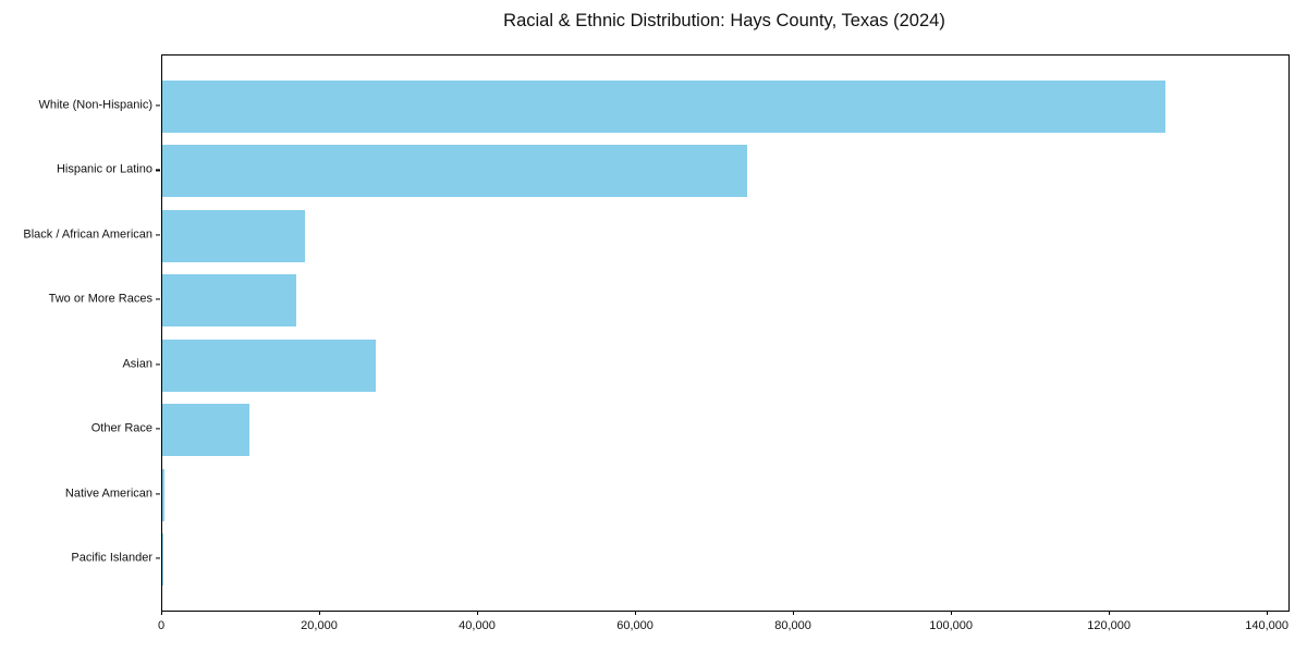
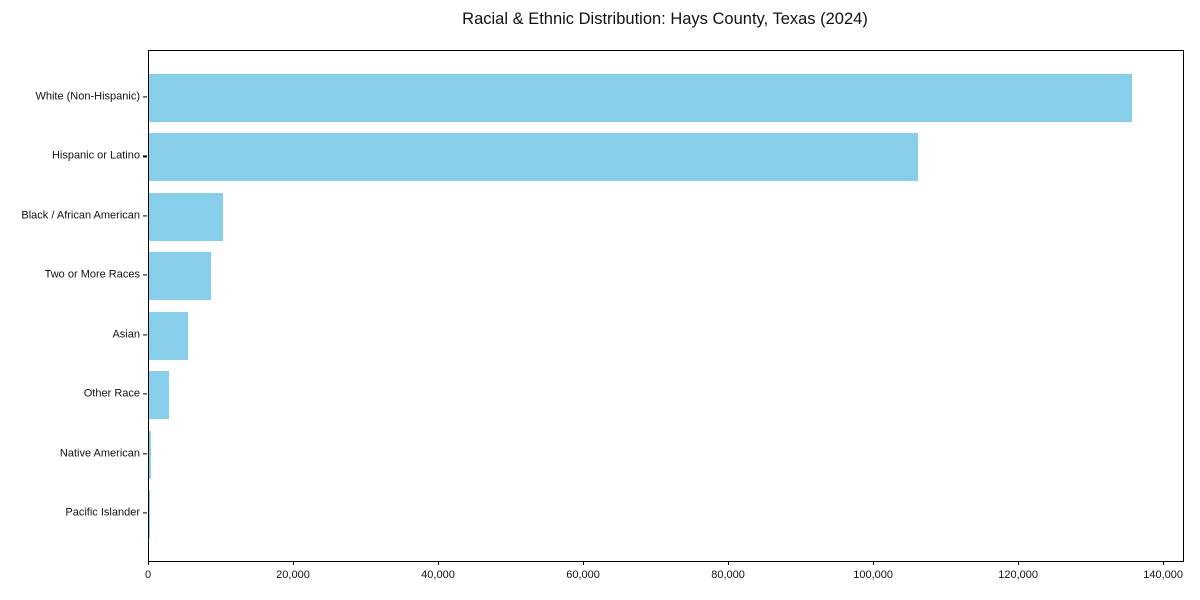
White (Non-Hispanic): 127000 -> 136000
Hispanic or Latino: 74000 -> 106000
Black / African American: 18000 -> 10000
Two or More Races: 17000 -> 8000
Asian: 27000 -> 5000
Other Race: 11000 -> 3000
